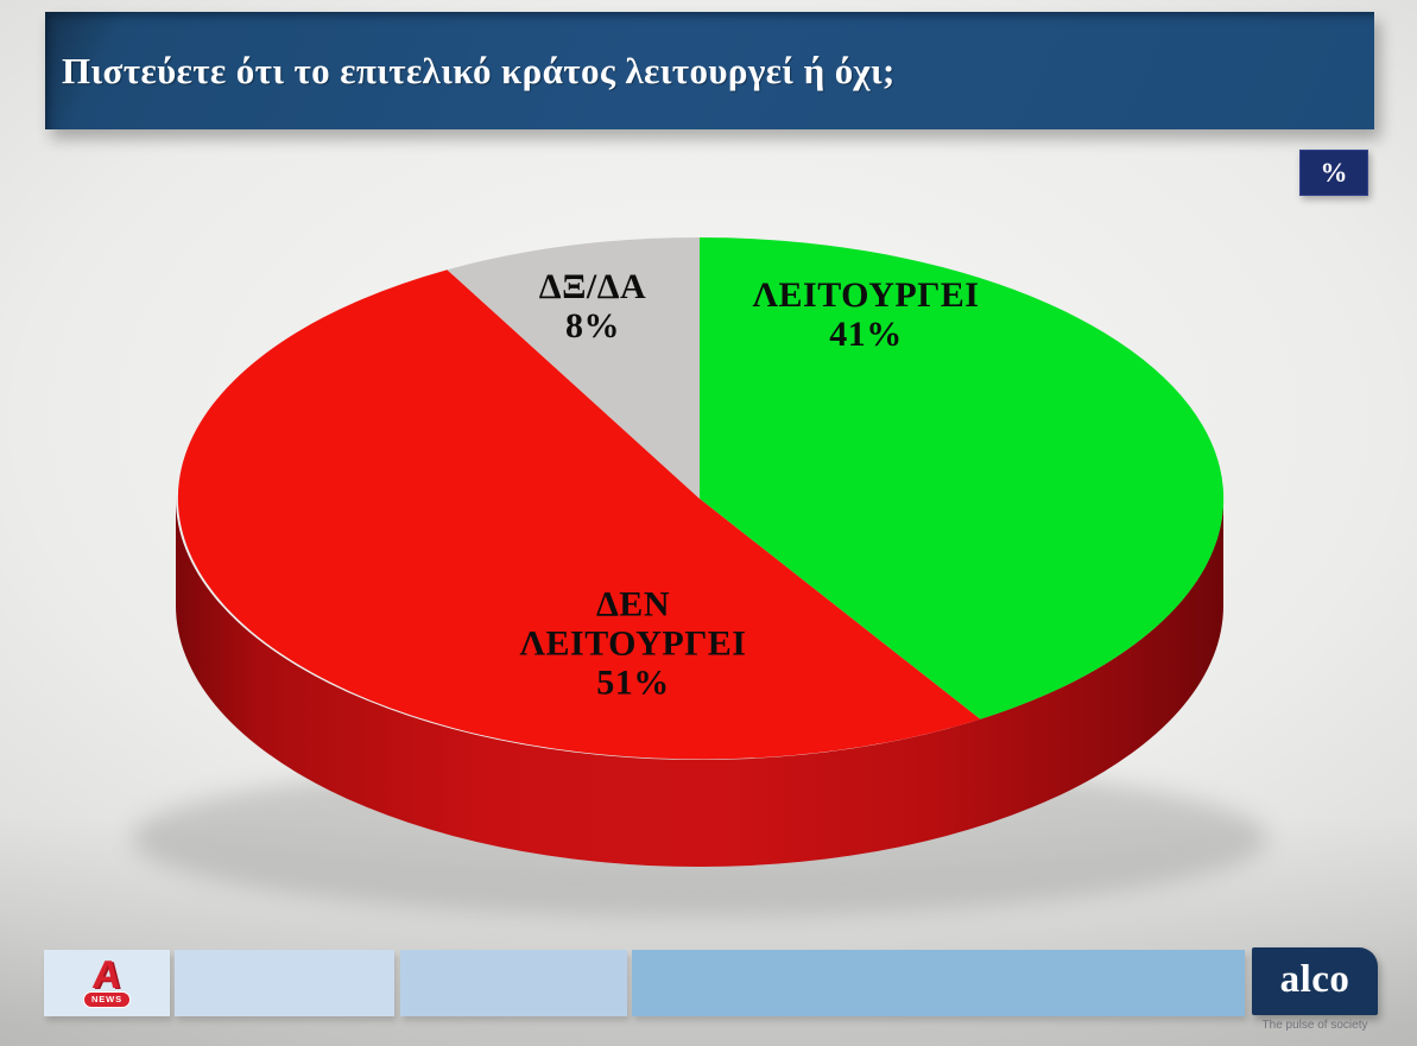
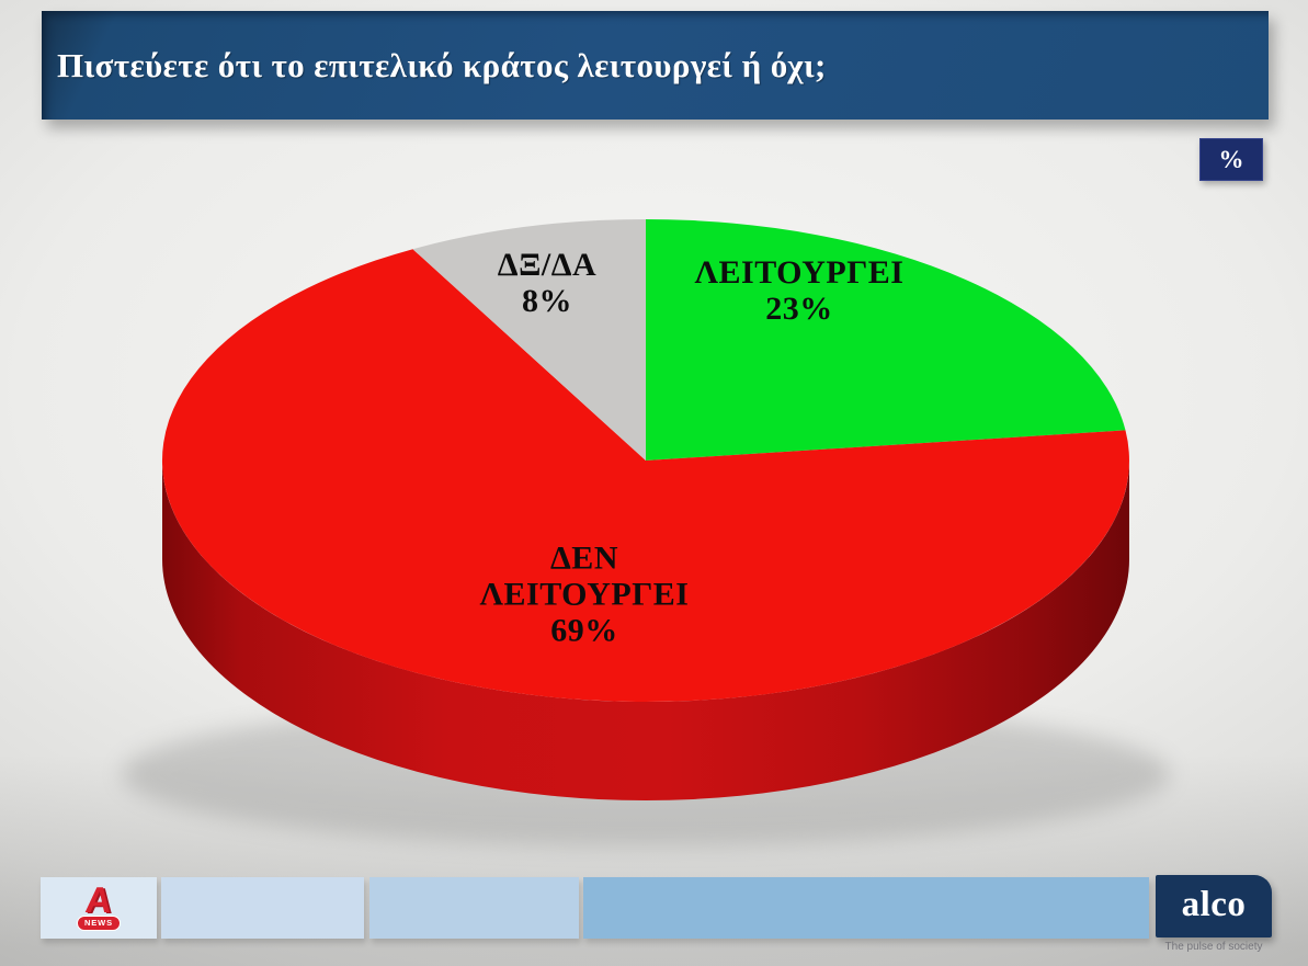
ΛΕΙΤΟΥΡΓΕΙ: 41% -> 23%
ΔΕΝ ΛΕΙΤΟΥΡΓΕΙ: 51% -> 69%
